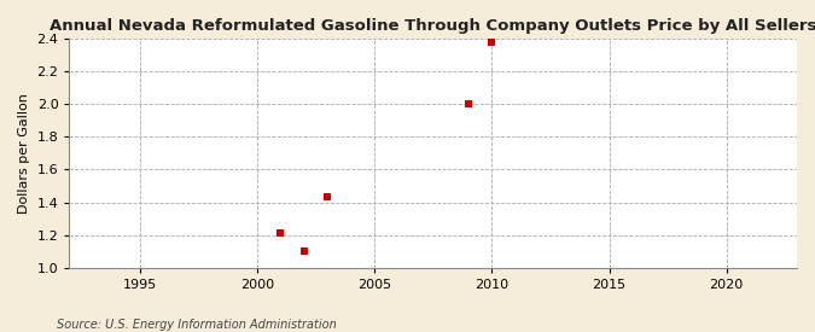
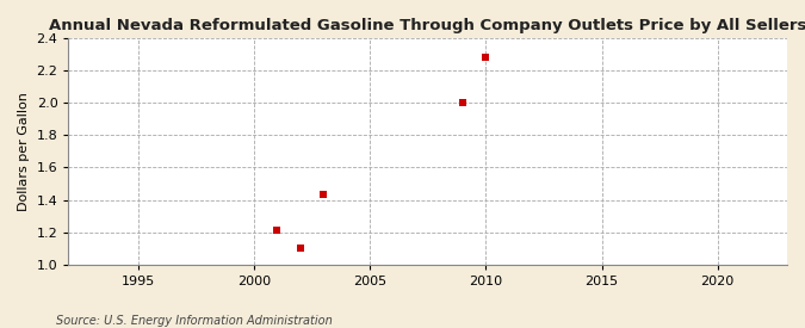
2010: 2.38 -> 2.28
